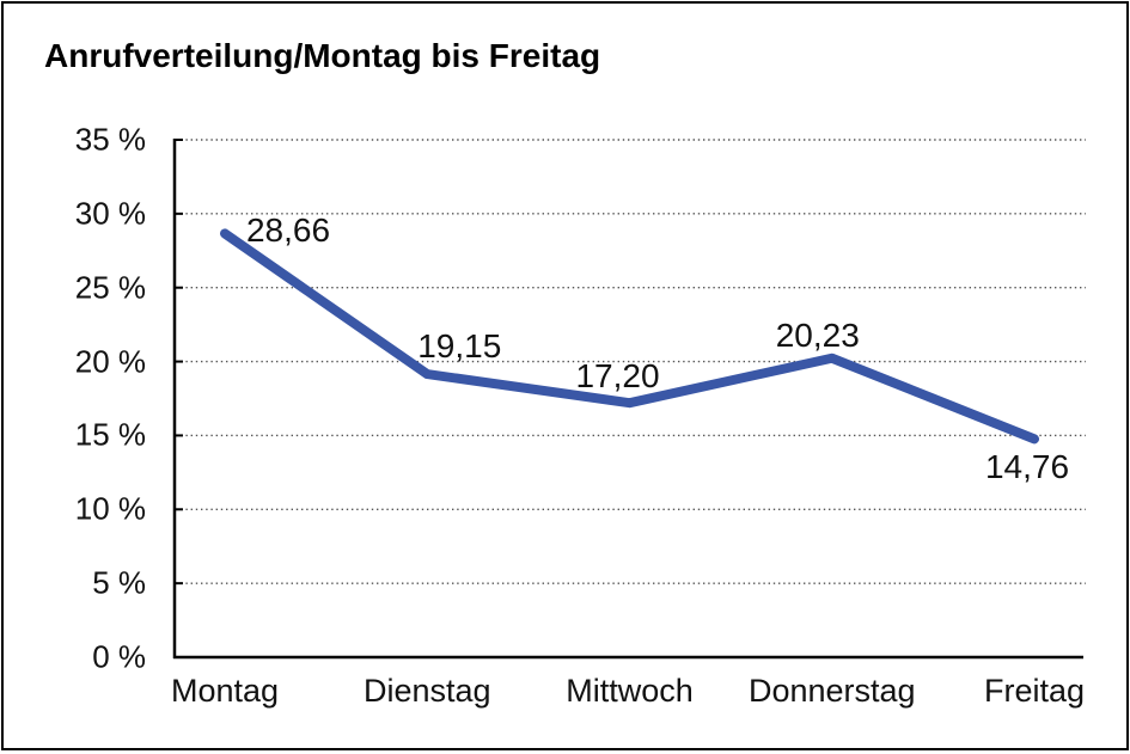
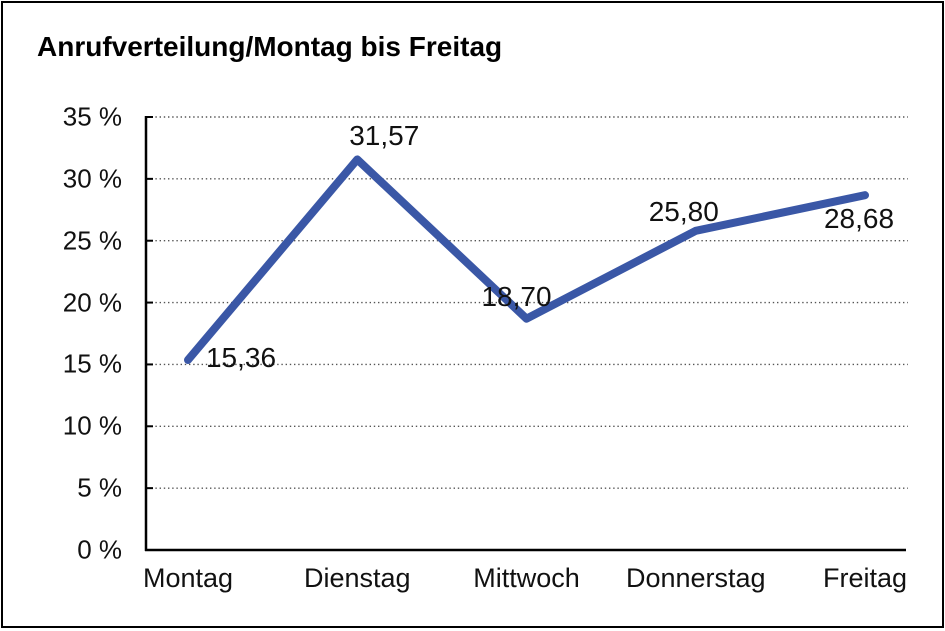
Montag: 28,66 -> 15,36
Dienstag: 19,15 -> 31,57
Mittwoch: 17,20 -> 18,70
Donnerstag: 20,23 -> 25,80
Freitag: 14,76 -> 28,68
